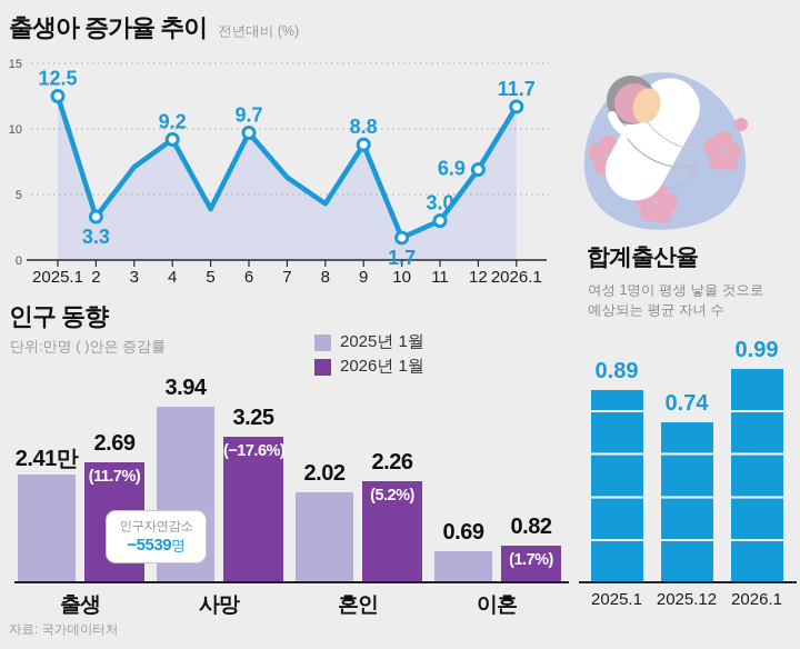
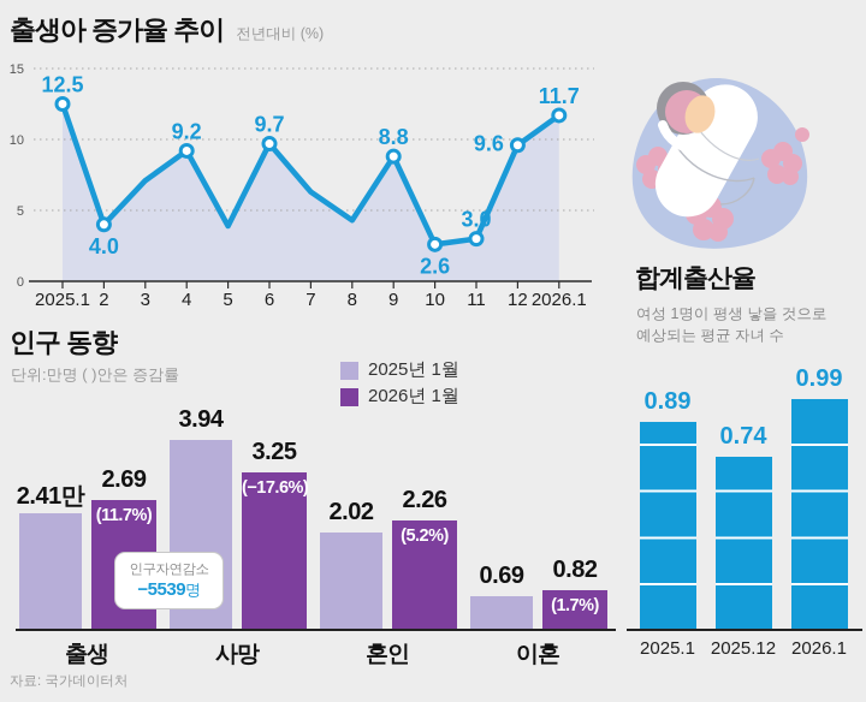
출생아 증가율 추이/2: 3.3 -> 4.0
출생아 증가율 추이/10: 1.7 -> 2.6
출생아 증가율 추이/12: 6.9 -> 9.6
